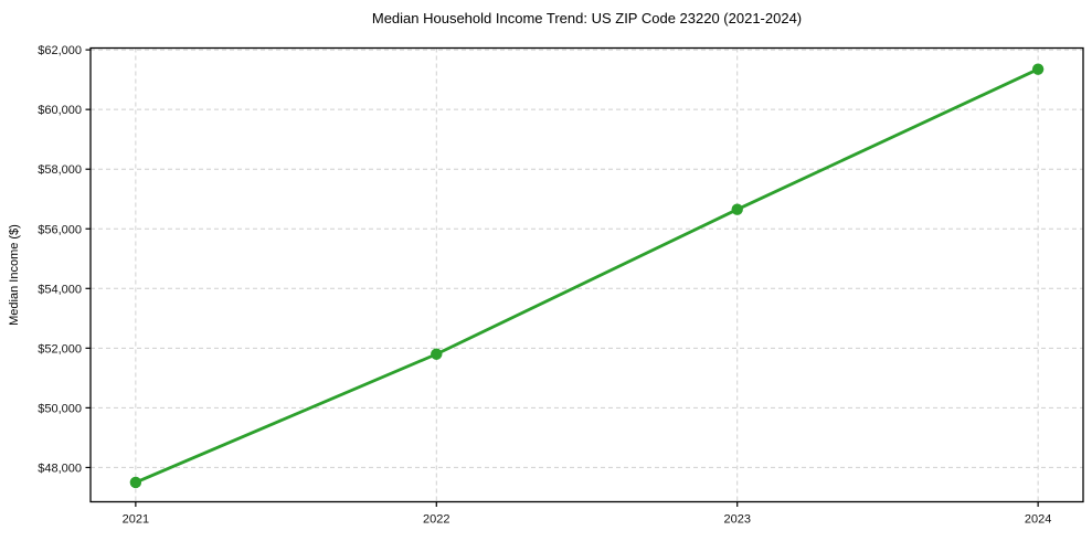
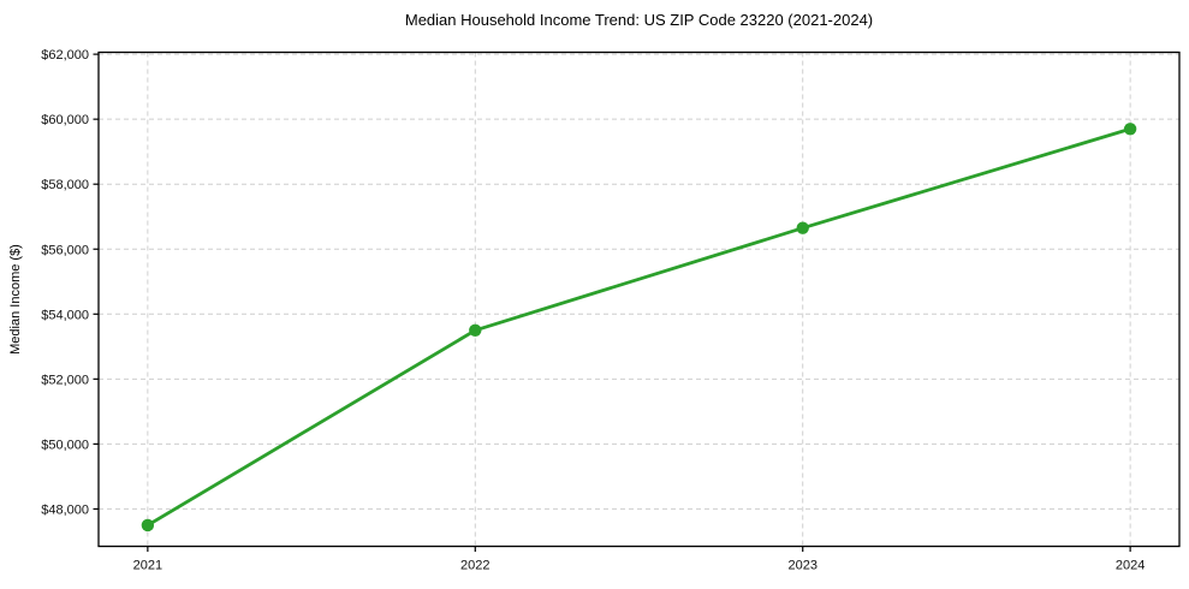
2022: $51800 -> $53500
2024: $61400 -> $59700
